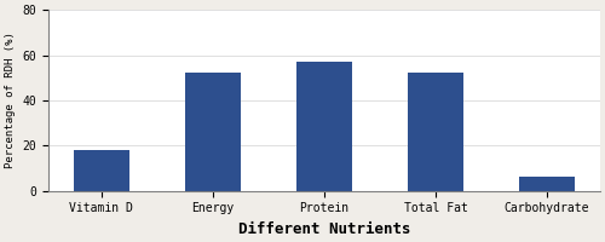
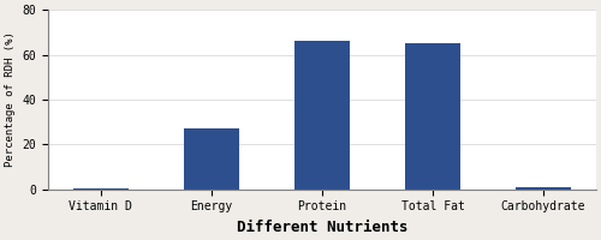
Vitamin D: 18 -> 0
Energy: 52 -> 27
Protein: 57 -> 66
Total Fat: 52 -> 65
Carbohydrate: 6 -> 1
